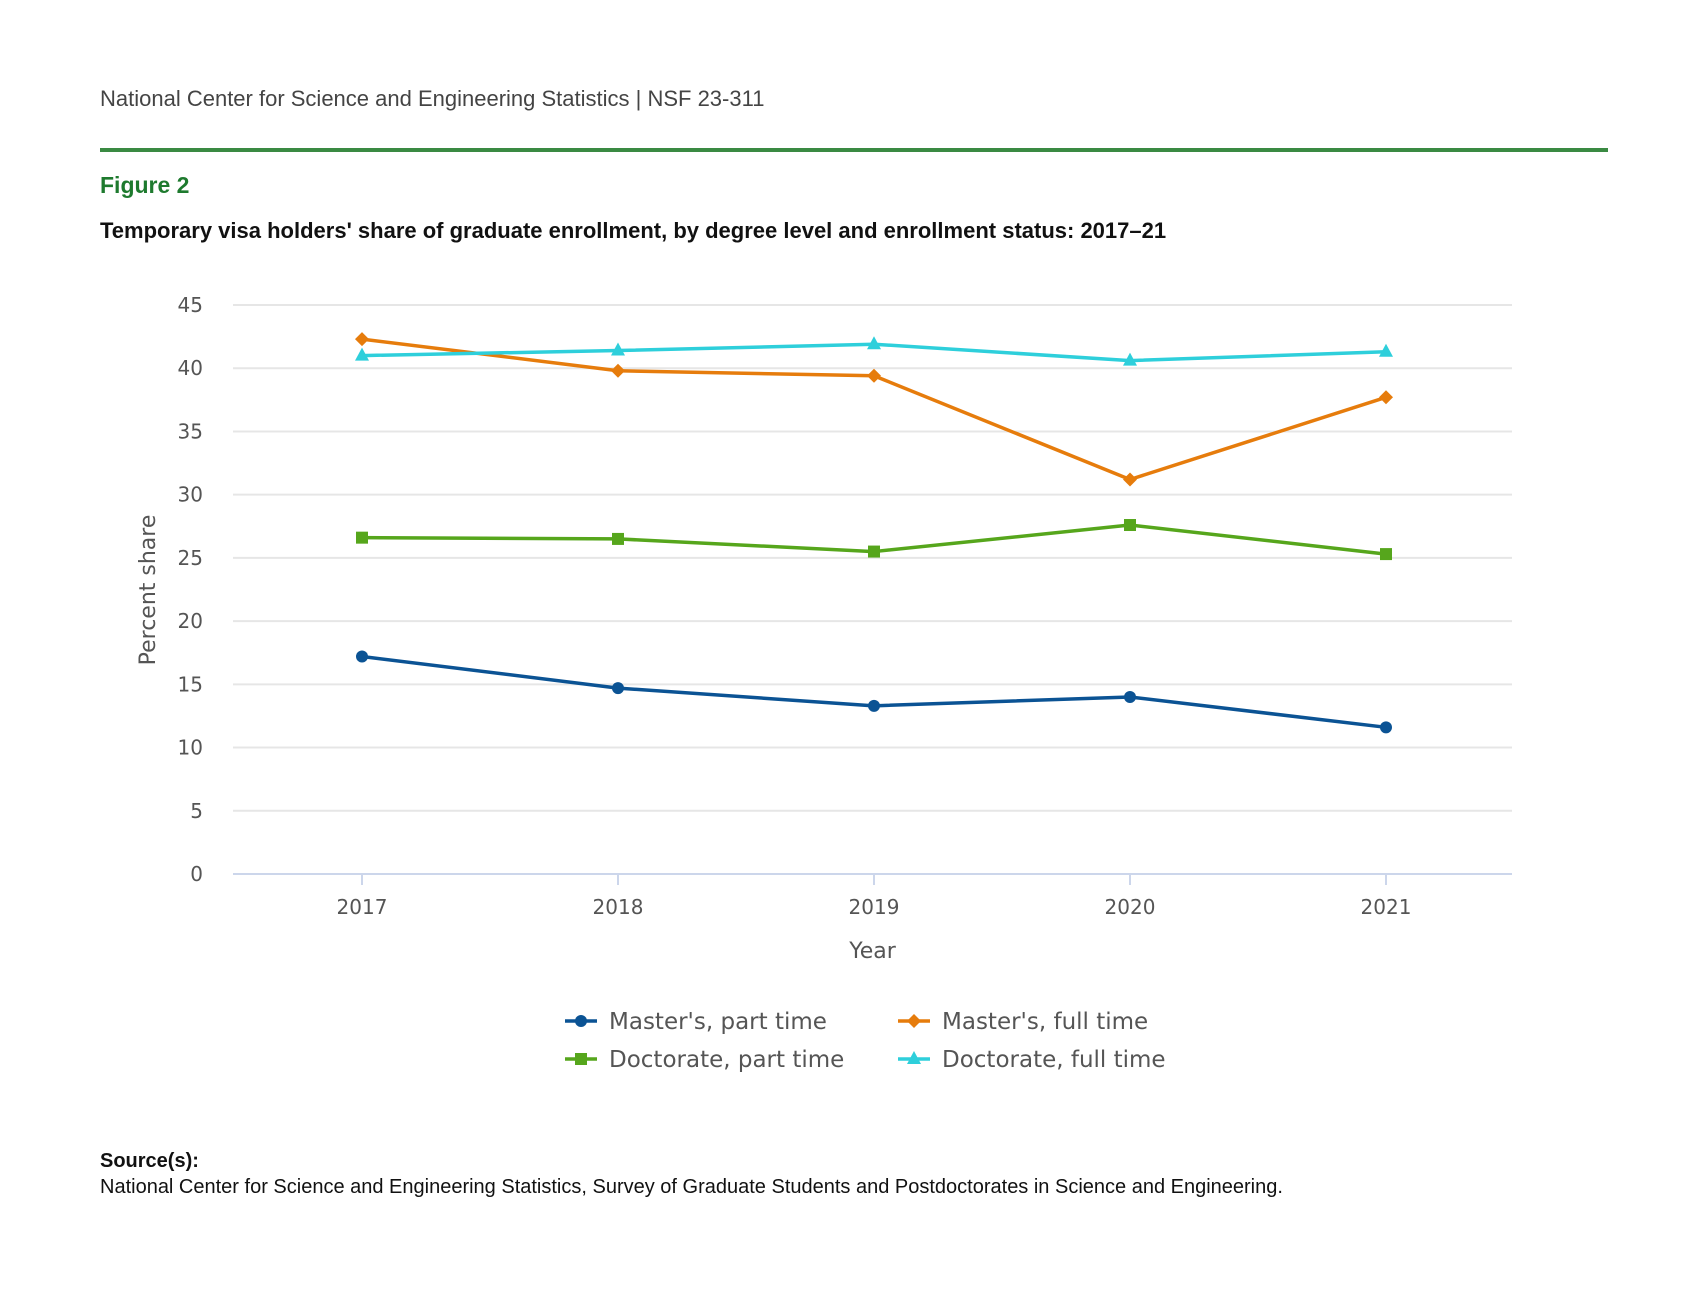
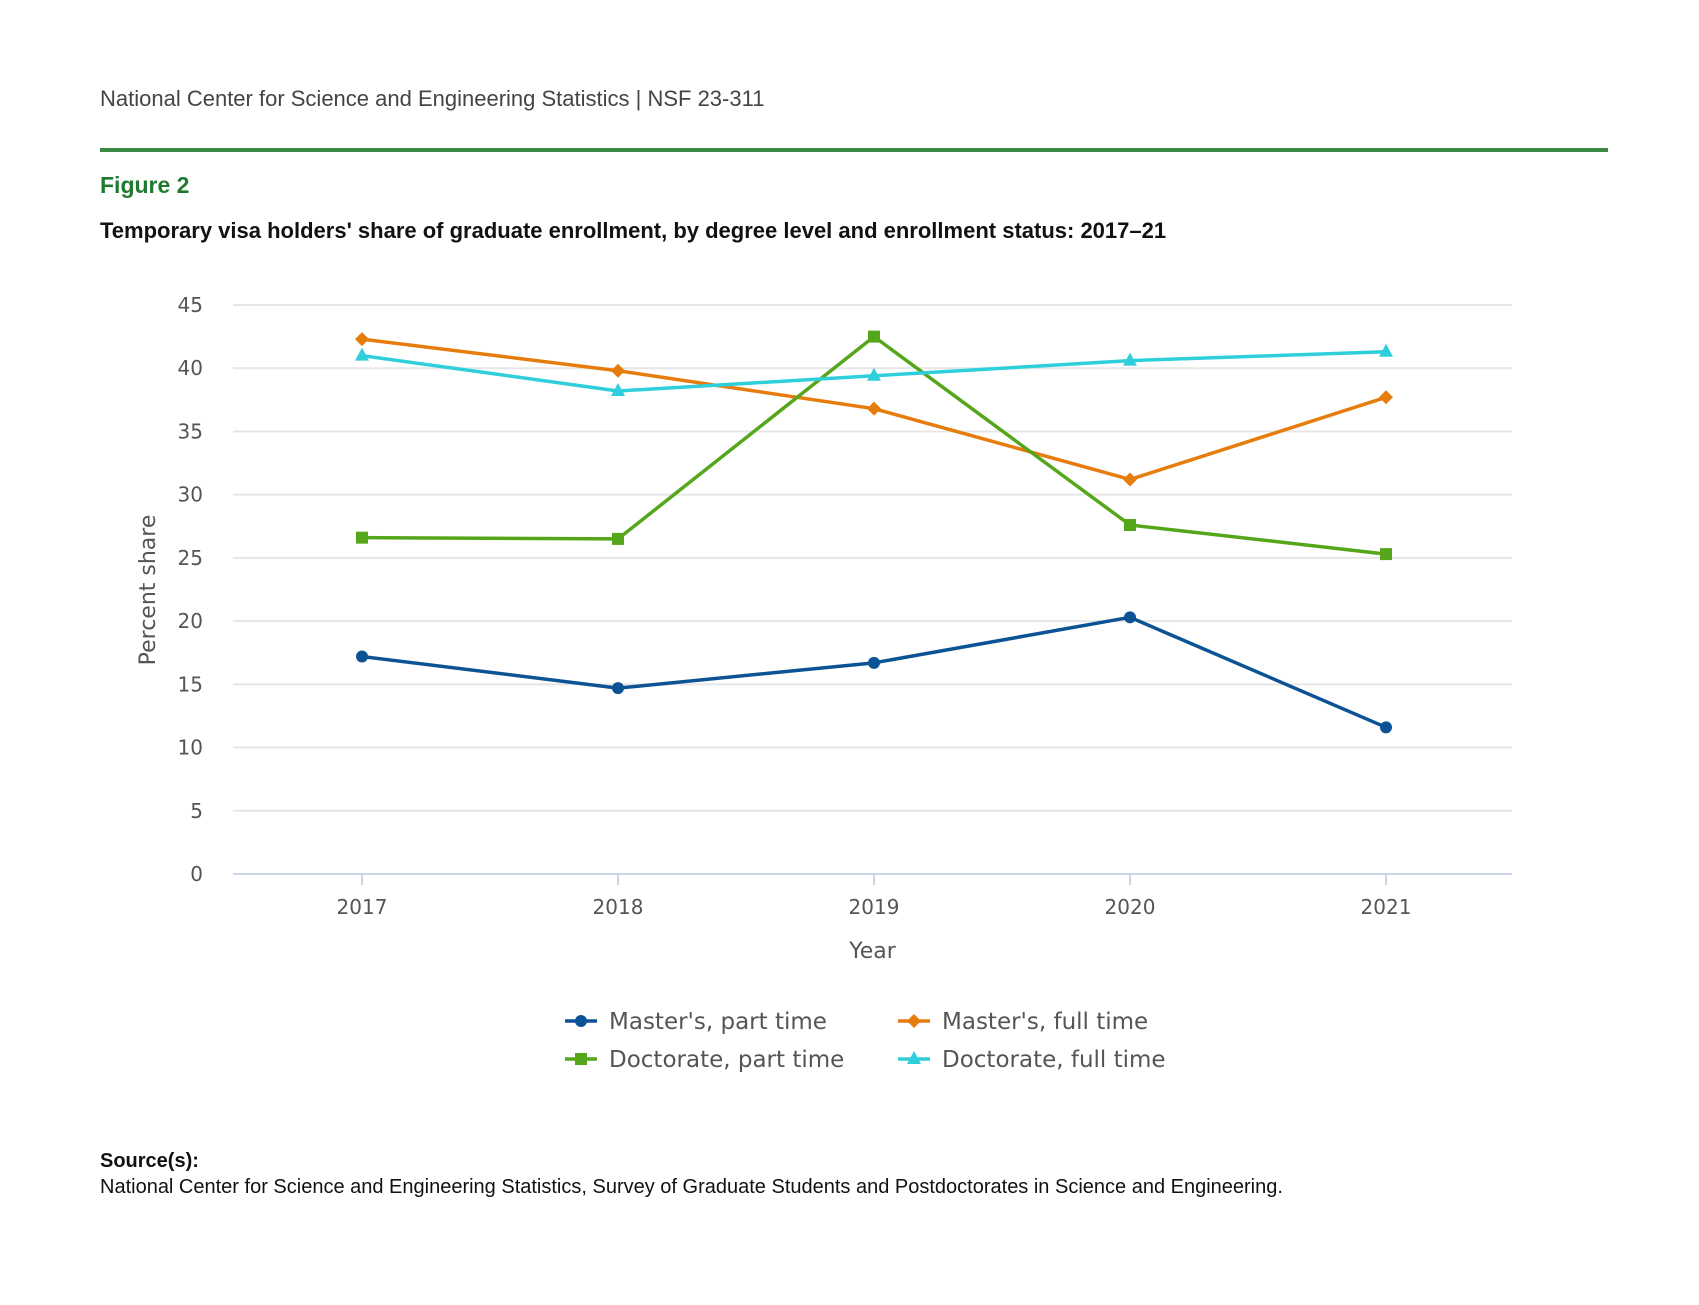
Doctorate, full time/2018: 41.4 -> 38.2
Master's, part time/2019: 13.3 -> 16.7
Master's, full time/2019: 39.4 -> 36.8
Doctorate, part time/2019: 25.5 -> 42.5
Doctorate, full time/2019: 41.9 -> 39.4
Master's, part time/2020: 14.0 -> 20.3
